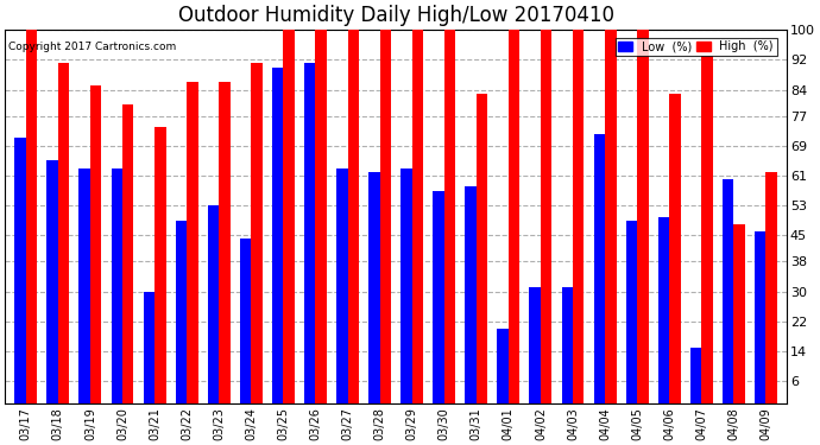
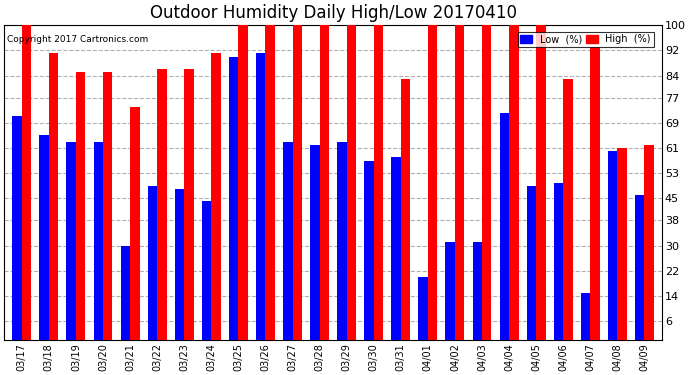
High (%)/03/20: 80 -> 85
Low (%)/03/23: 53 -> 48
High (%)/04/08: 48 -> 61
